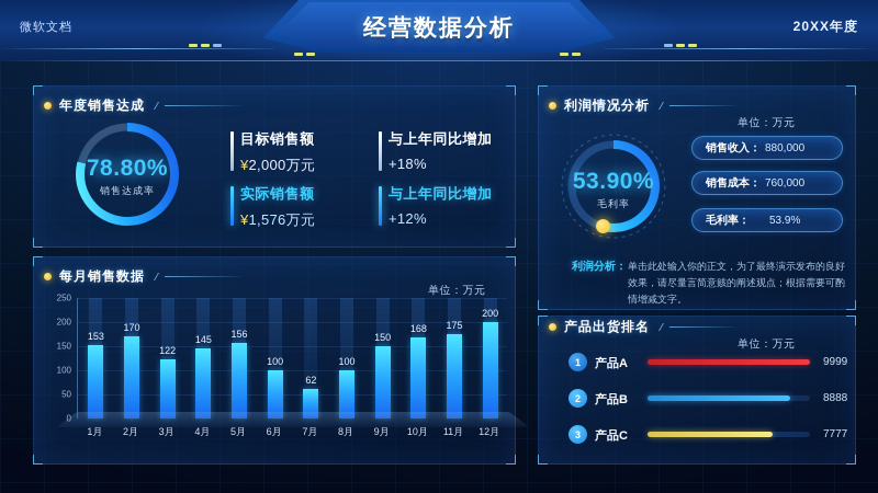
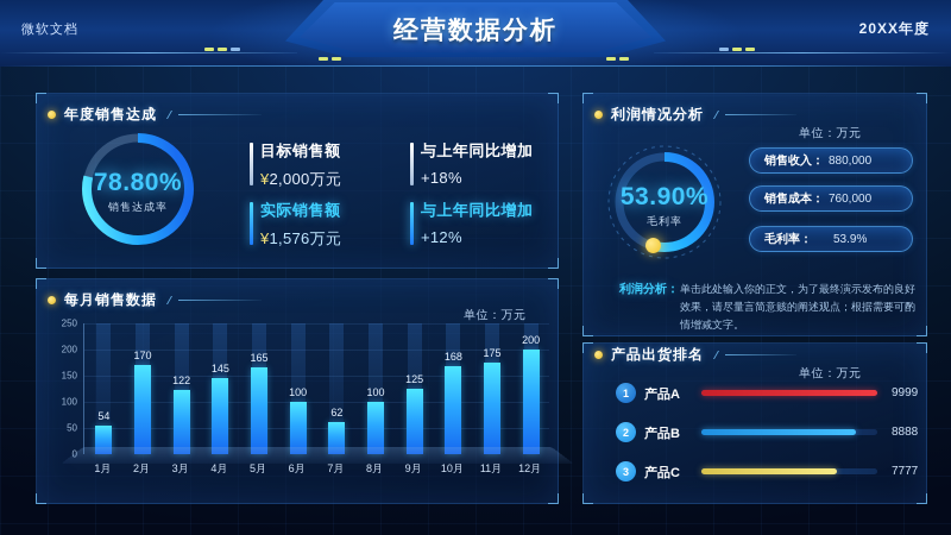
1月: 153 -> 54
5月: 156 -> 165
9月: 150 -> 125
